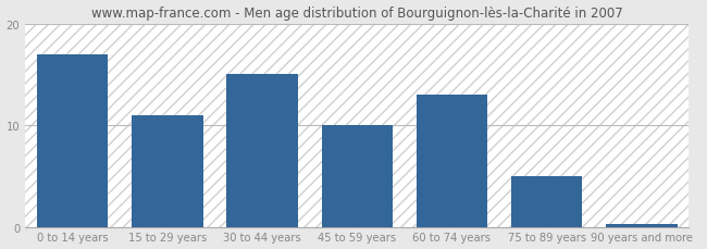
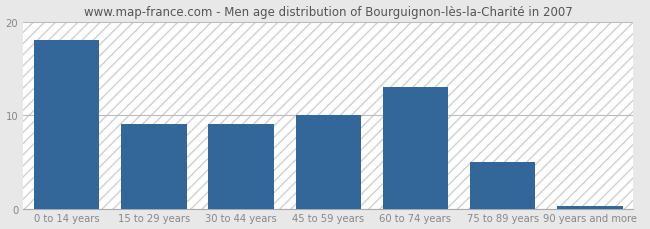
0 to 14 years: 17.0 -> 18.0
15 to 29 years: 11.0 -> 9.0
30 to 44 years: 15.0 -> 9.0
